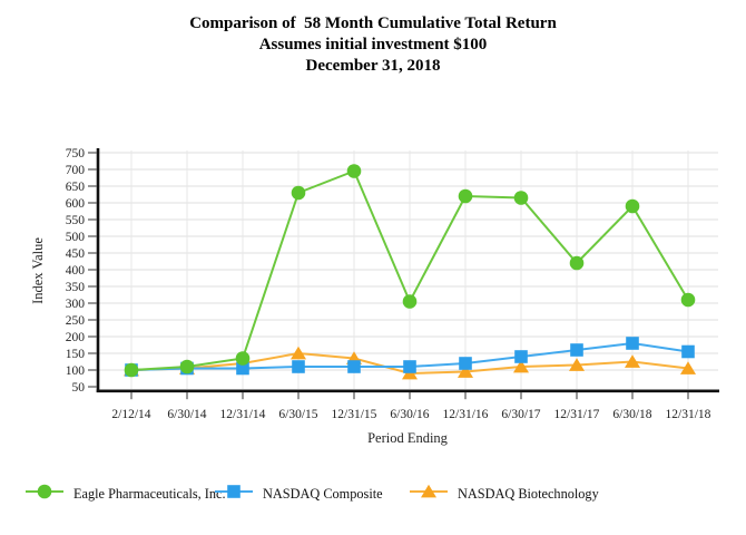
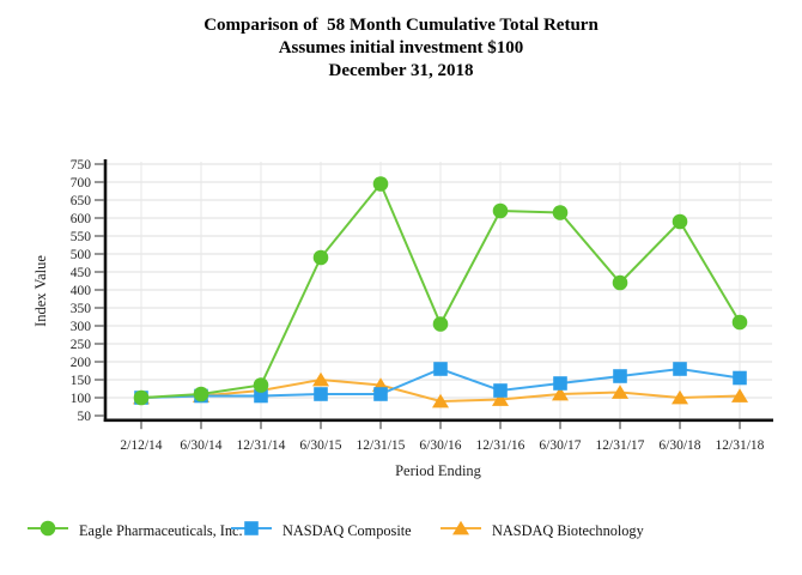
Eagle Pharmaceuticals, Inc./6/30/15: 630 -> 490
NASDAQ Composite/6/30/16: 110 -> 180
NASDAQ Biotechnology/6/30/18: 120 -> 100
